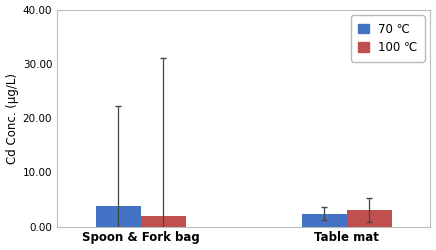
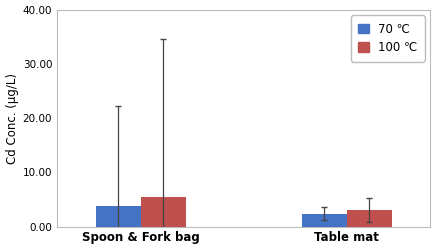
100 ℃/Spoon & Fork bag: 2.0 -> 5.5
